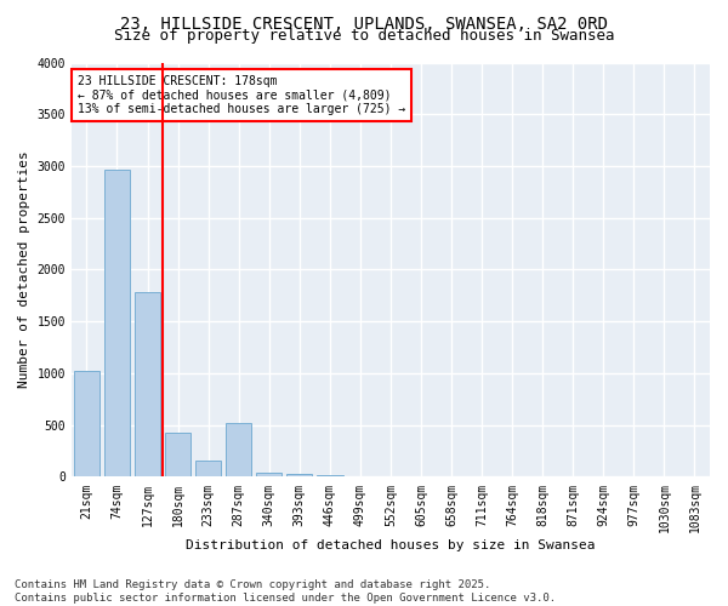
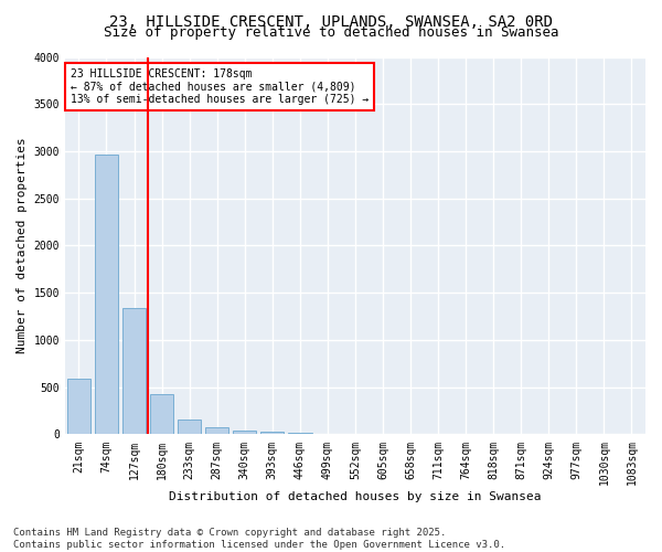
21sqm: 1020 -> 590
127sqm: 1780 -> 1340
287sqm: 520 -> 80
